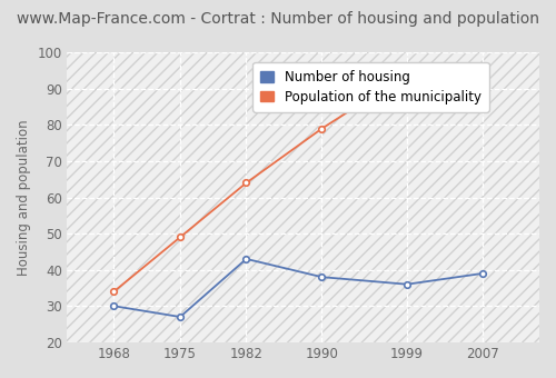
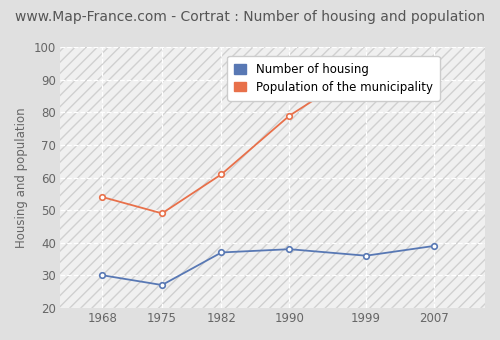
Population of the municipality/1968: 34 -> 54
Number of housing/1982: 43 -> 37
Population of the municipality/1982: 64 -> 61
